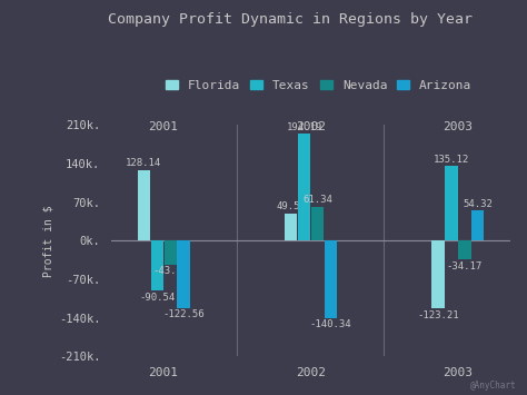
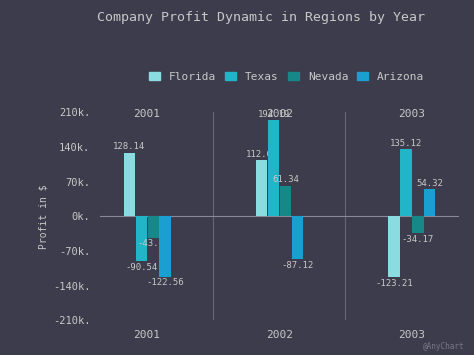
Florida/2002: 49.55 -> 112.61
Arizona/2002: -140.34 -> -87.12
